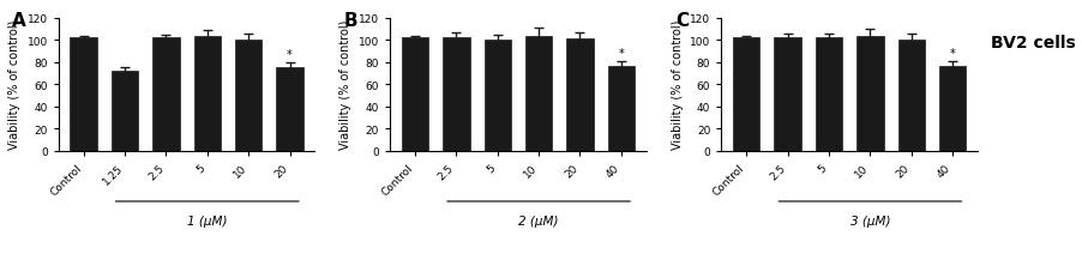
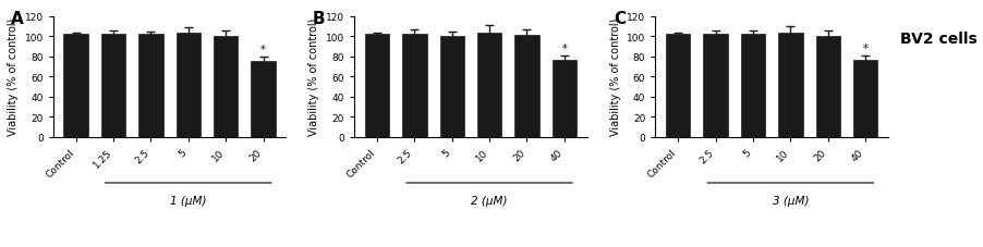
1.25: 72 -> 102
